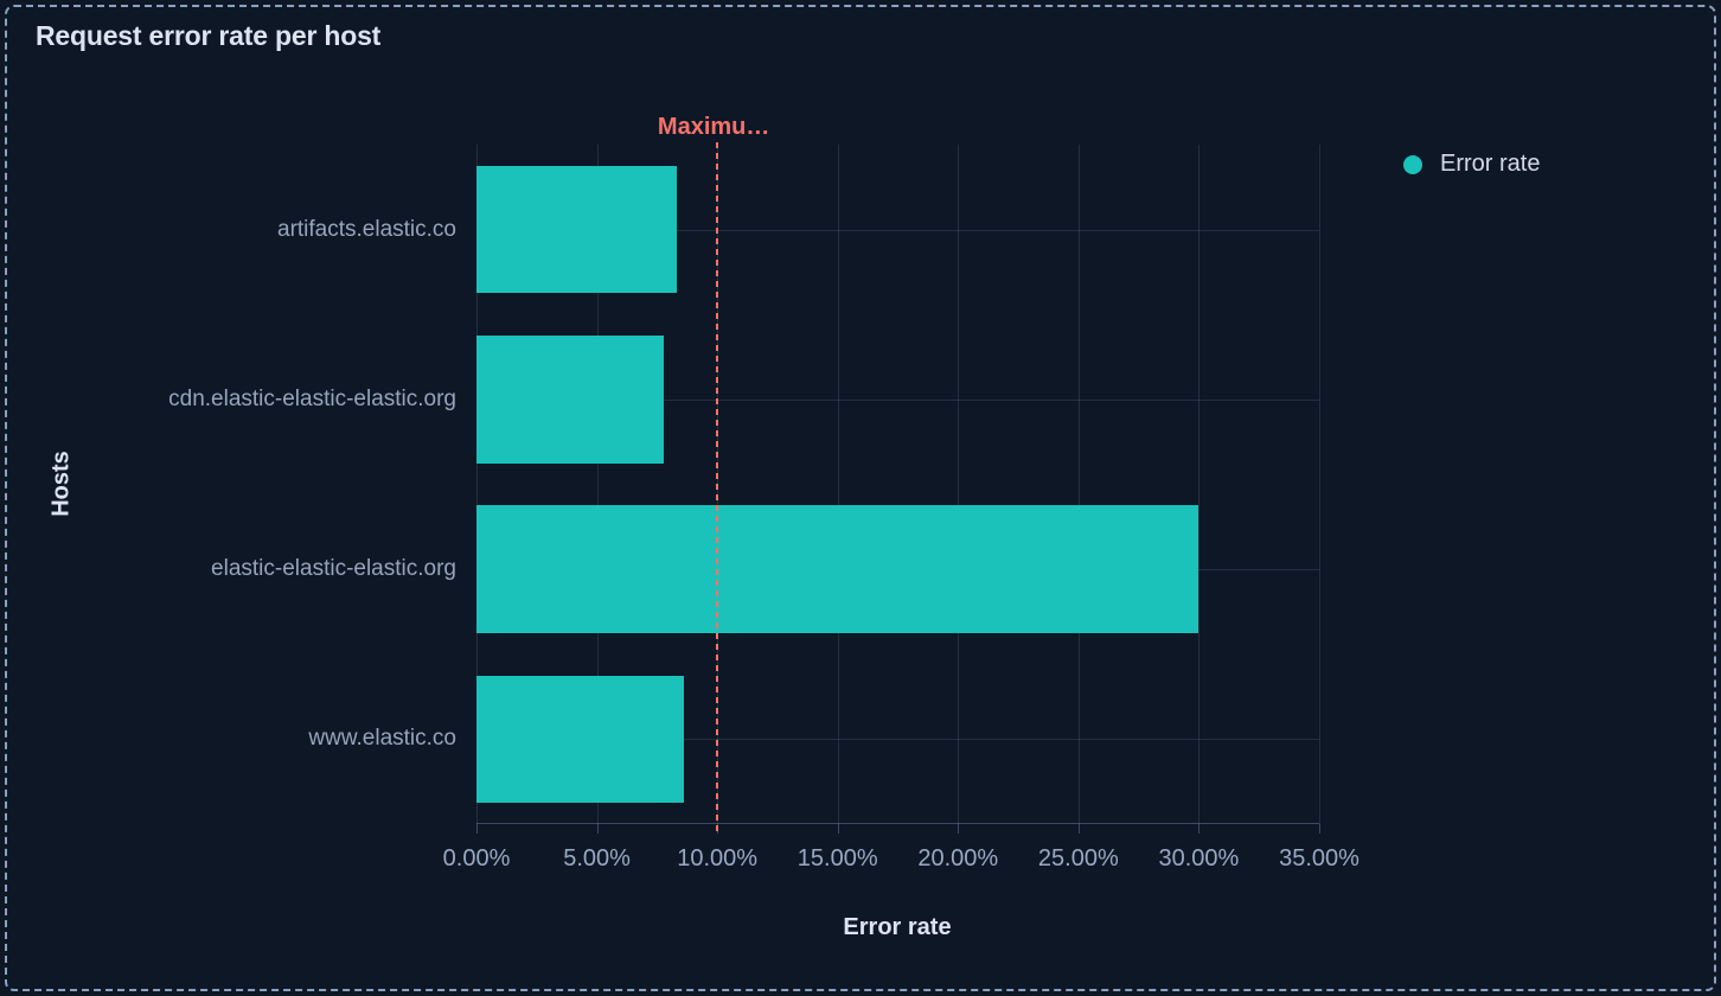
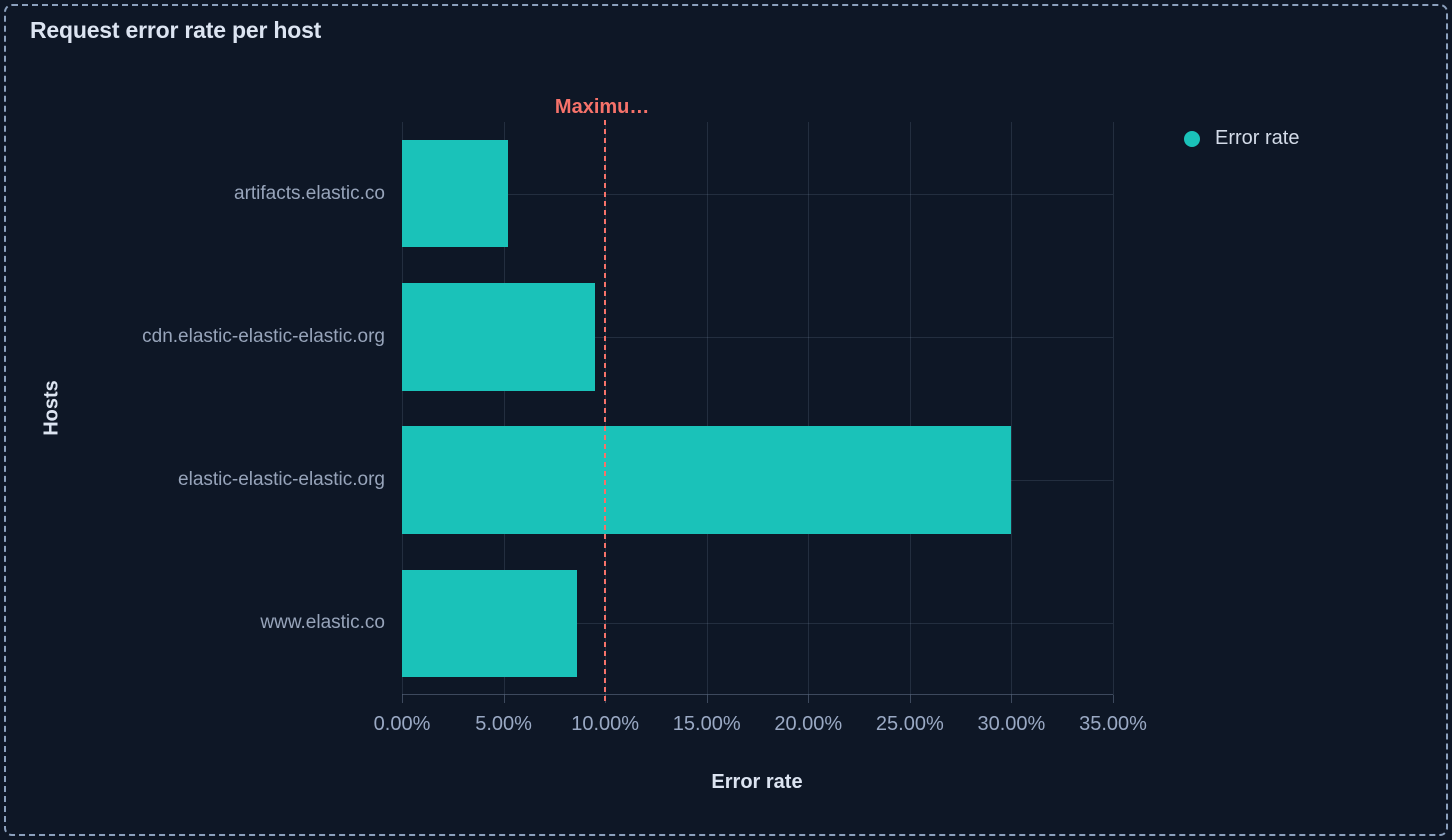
artifacts.elastic.co: 8.3% -> 5.2%
cdn.elastic-elastic-elastic.org: 7.8% -> 9.5%
